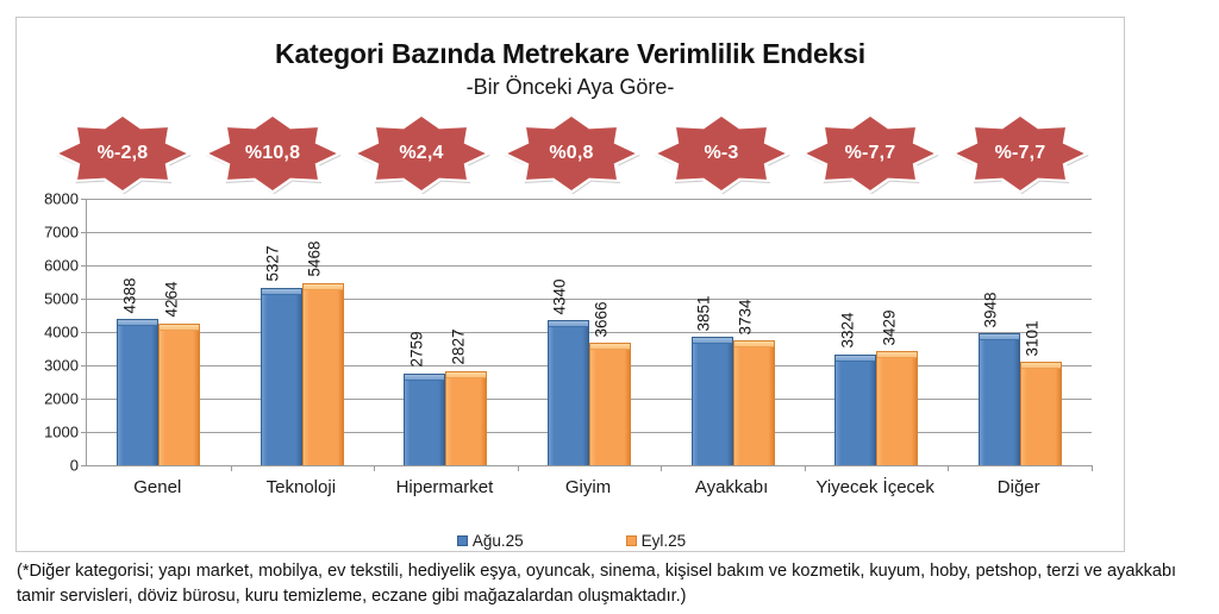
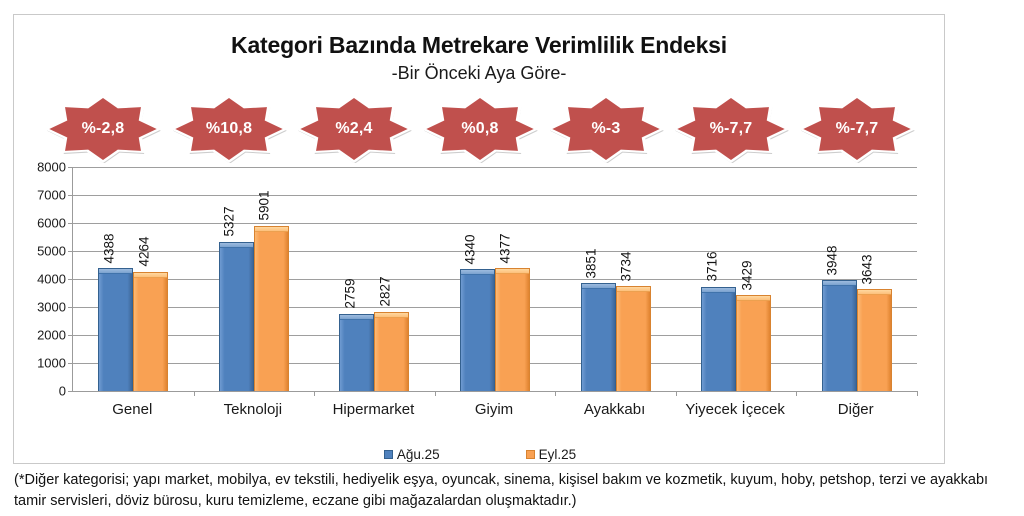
Eyl.25/Teknoloji: 5468 -> 5901
Eyl.25/Giyim: 3666 -> 4377
Ağu.25/Yiyecek İçecek: 3324 -> 3716
Eyl.25/Diğer: 3101 -> 3643
